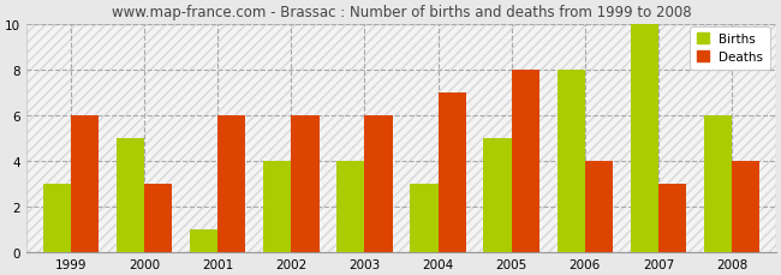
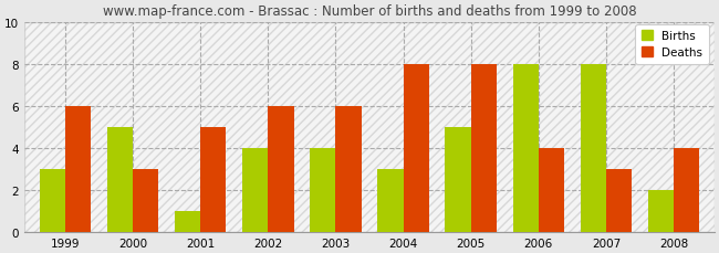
Deaths/2001: 6 -> 5
Deaths/2004: 7 -> 8
Births/2007: 10 -> 8
Births/2008: 6 -> 2
